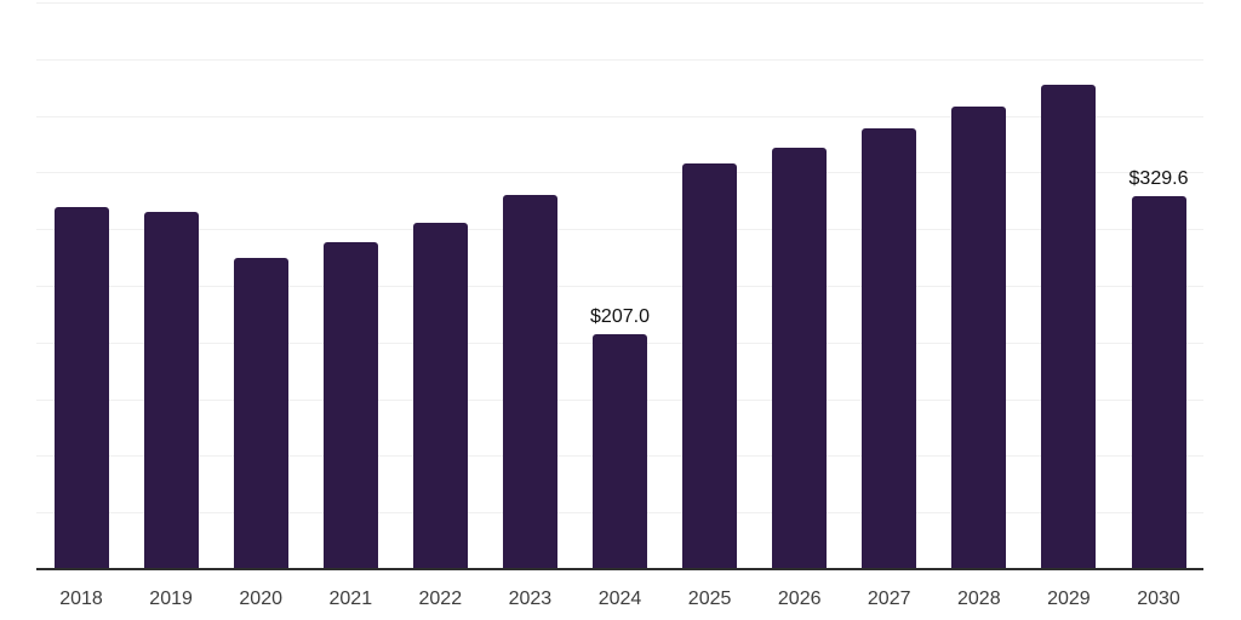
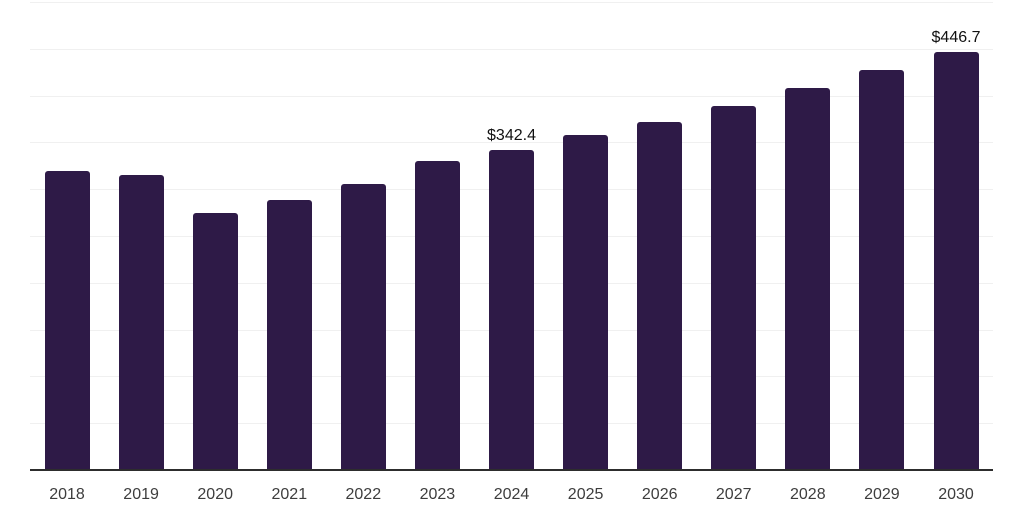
2024: $207.0 -> $342.4
2030: $329.6 -> $446.7
